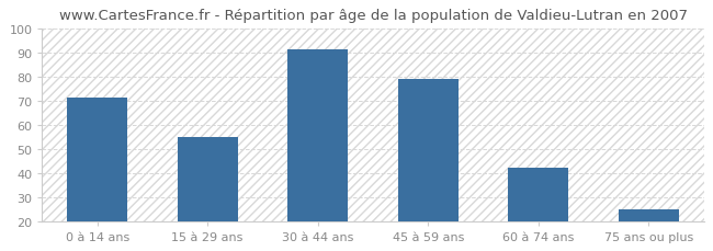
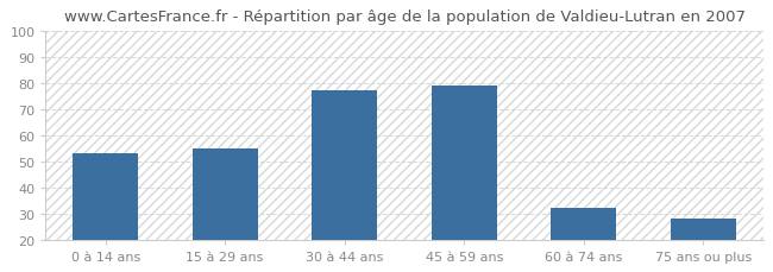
0 à 14 ans: 71 -> 53
30 à 44 ans: 91 -> 77
60 à 74 ans: 42 -> 32
75 ans ou plus: 25 -> 28
